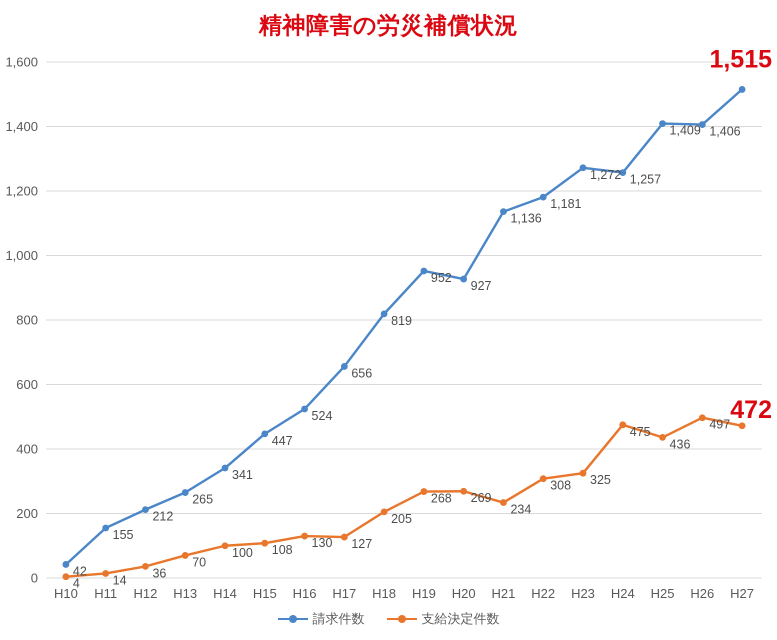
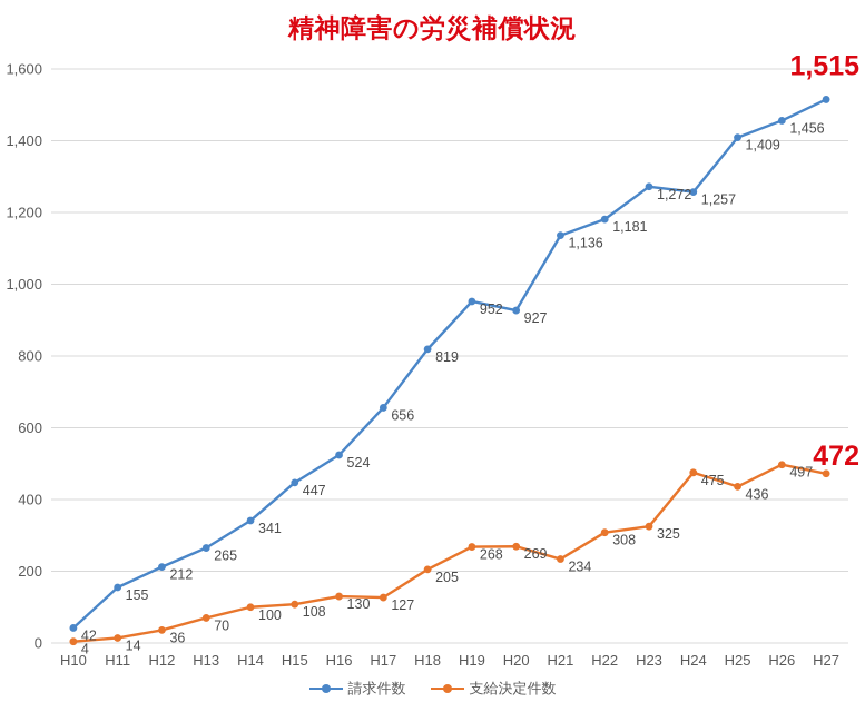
請求件数/H26: 1,406 -> 1,456
